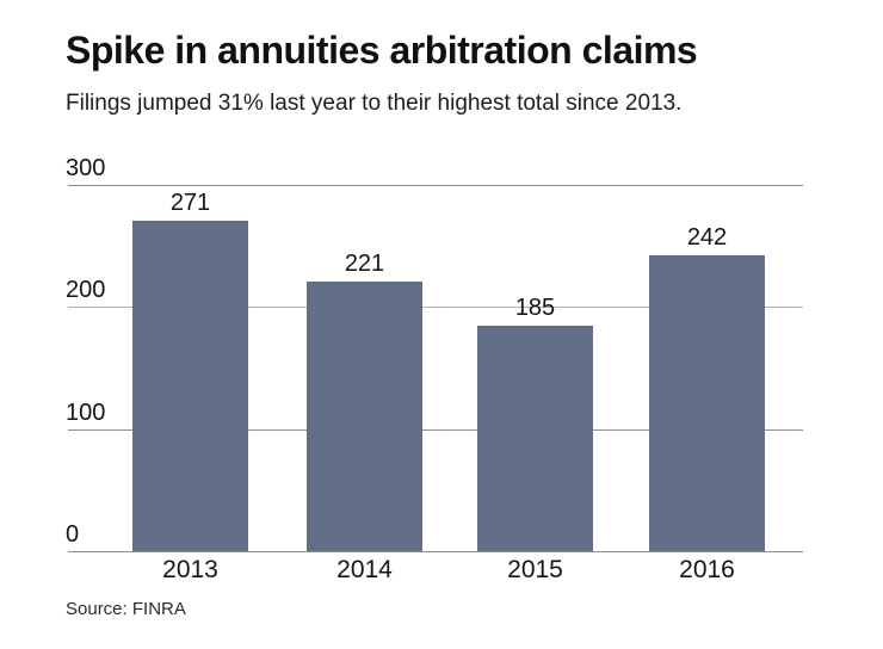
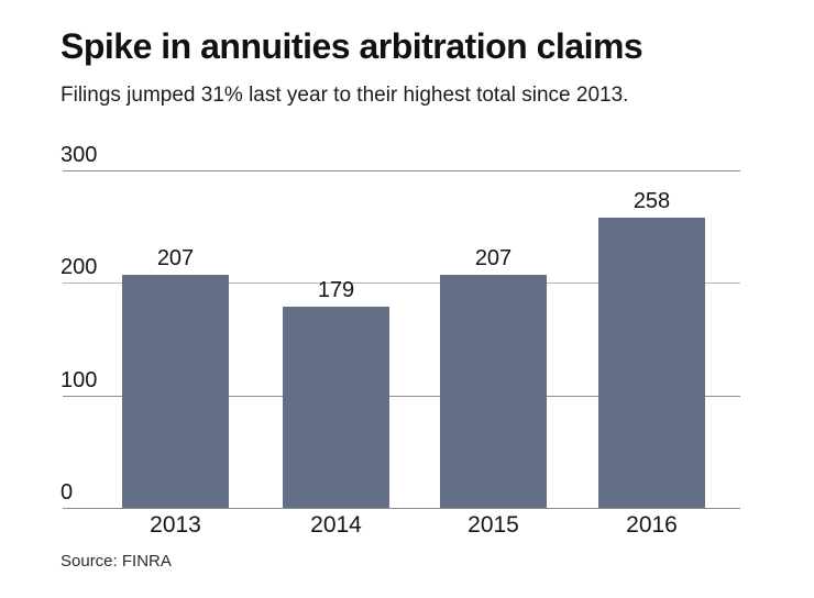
2013: 271 -> 207
2014: 221 -> 179
2015: 185 -> 207
2016: 242 -> 258
